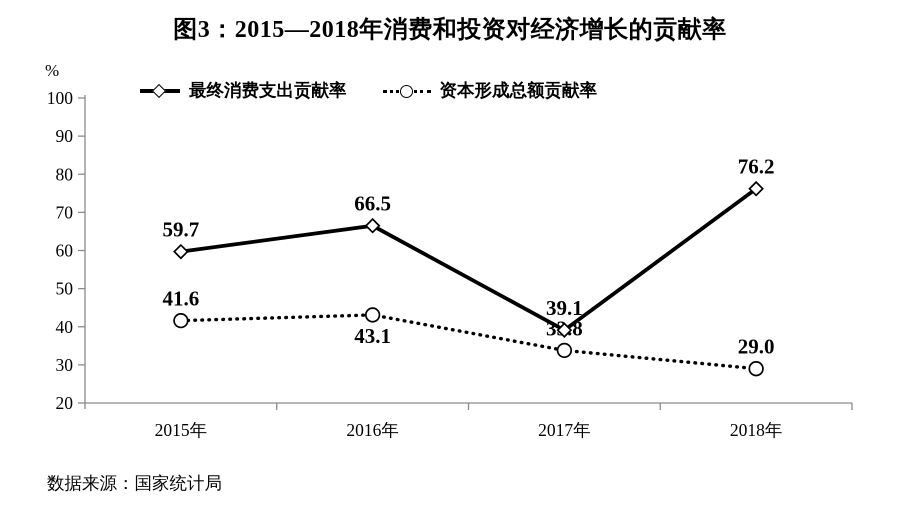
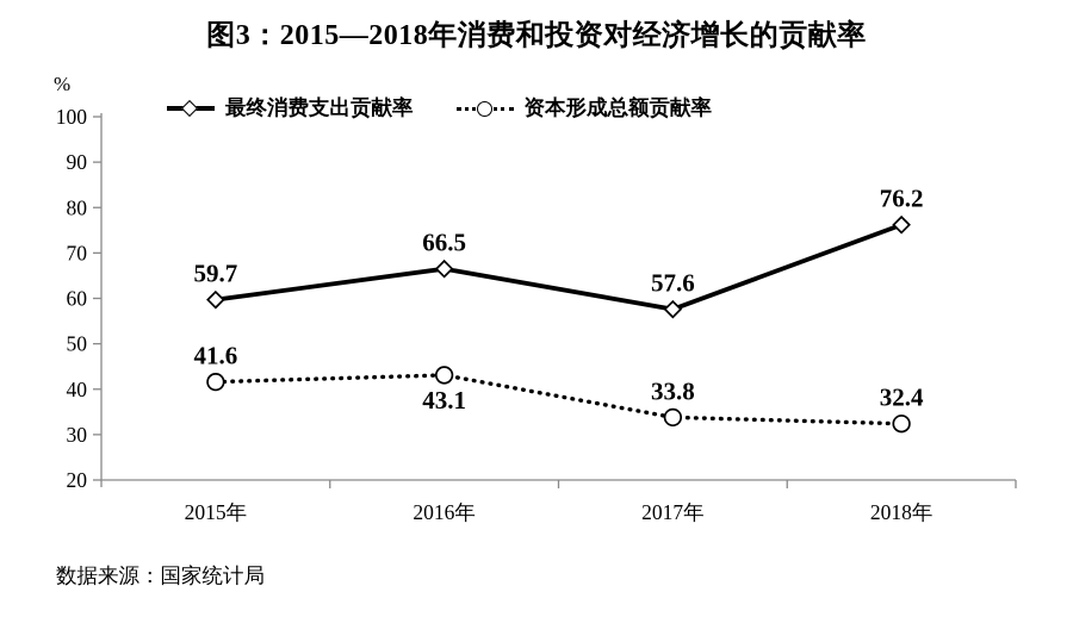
最终消费支出贡献率/2017年: 39.1 -> 57.6
资本形成总额贡献率/2018年: 29.0 -> 32.4
